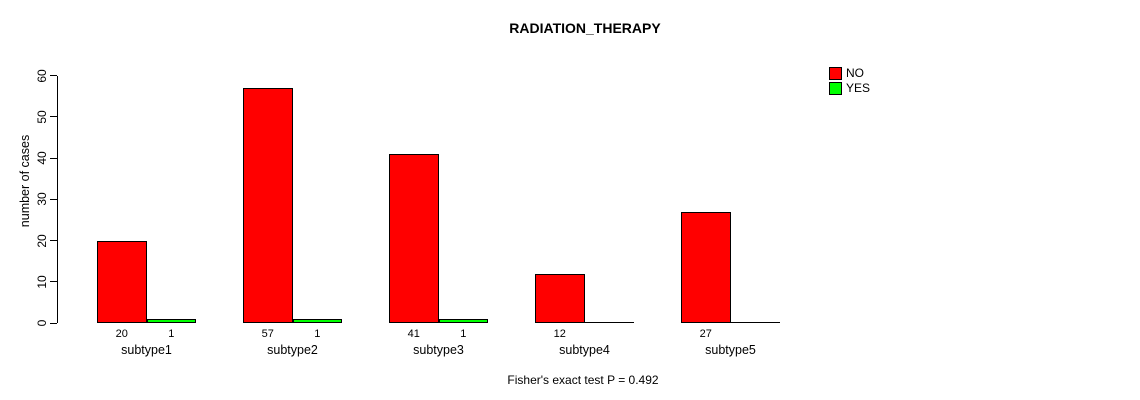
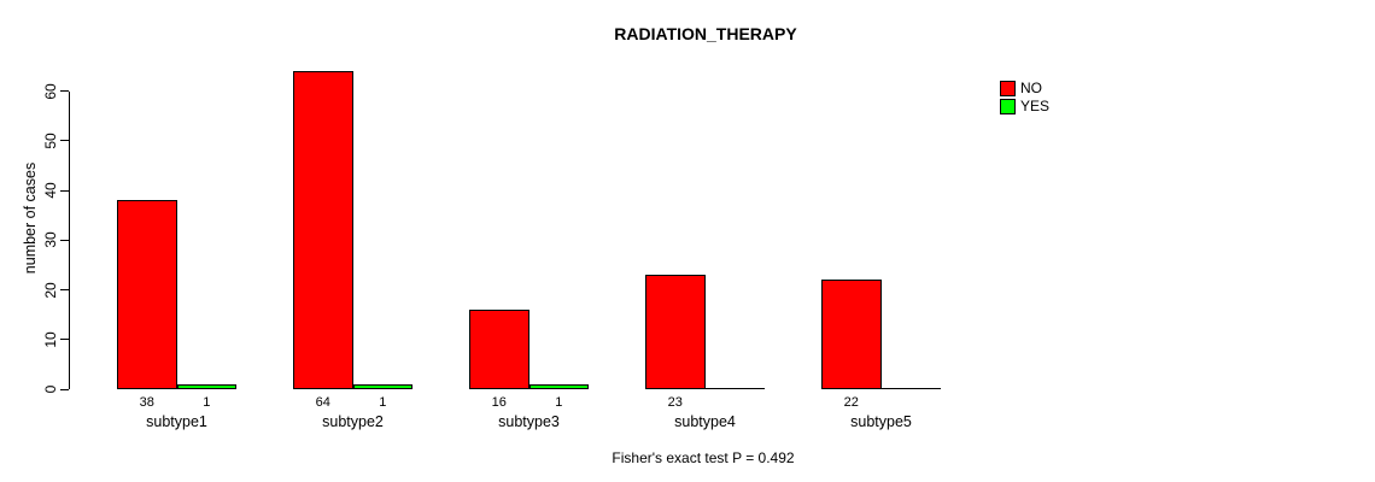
NO/subtype1: 20 -> 38
NO/subtype2: 57 -> 64
NO/subtype3: 41 -> 16
NO/subtype4: 12 -> 23
NO/subtype5: 27 -> 22
